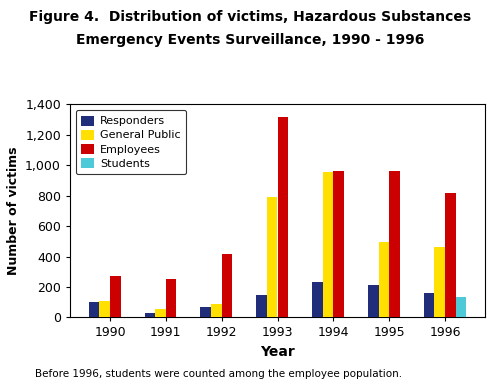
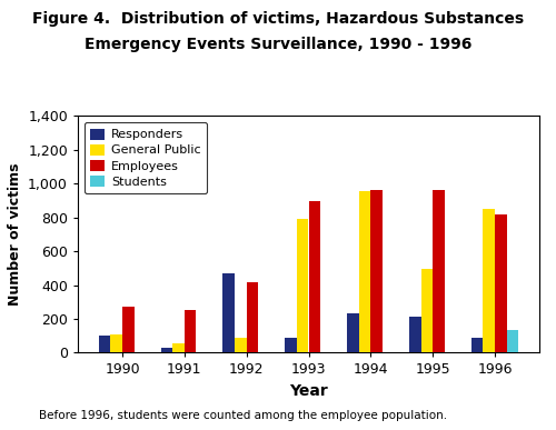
Responders/1992: 70 -> 470
Responders/1993: 140 -> 90
Employees/1993: 1,320 -> 900
Responders/1996: 160 -> 90
General Public/1996: 460 -> 850
